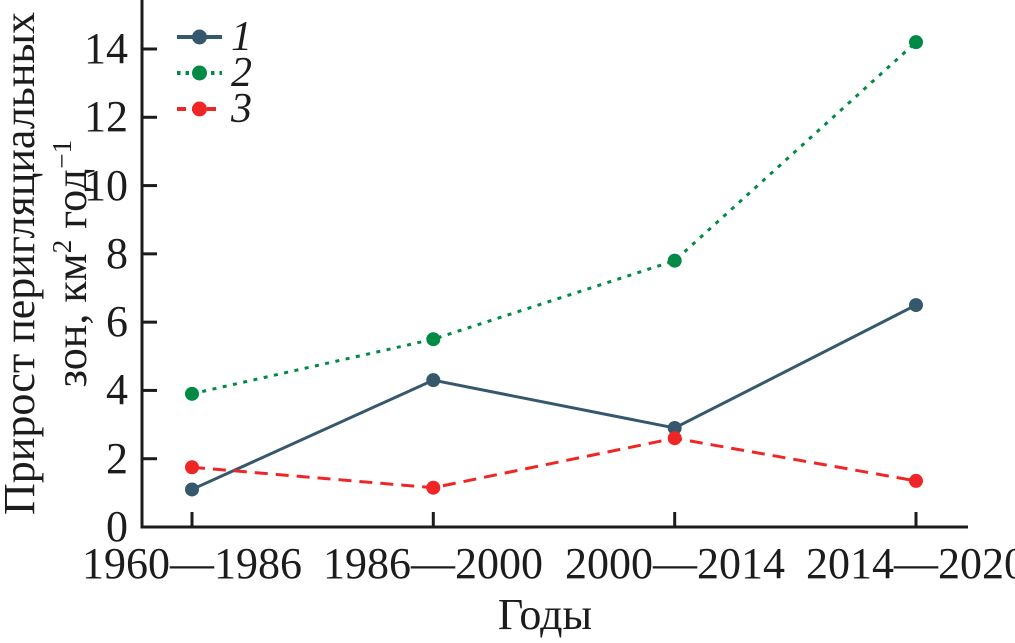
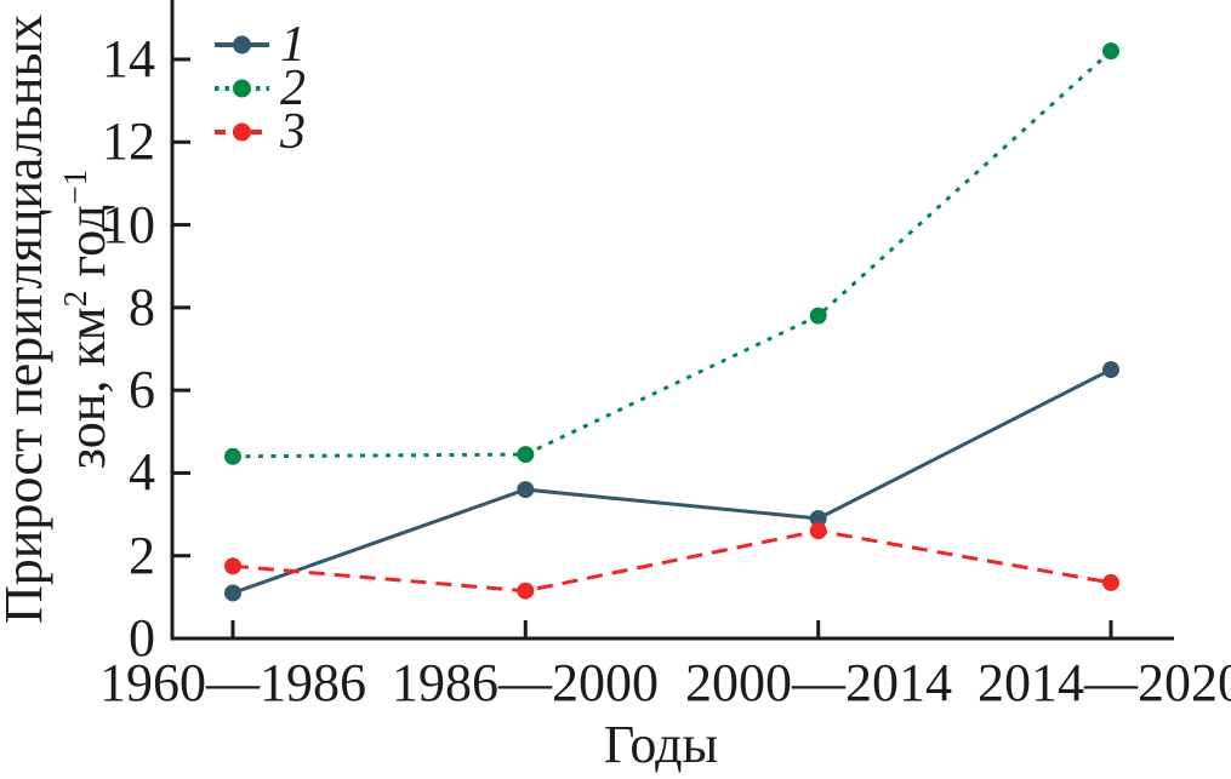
2/1960—1986: 3.9 -> 4.4
1/1986—2000: 4.3 -> 3.6
2/1986—2000: 5.5 -> 4.5
